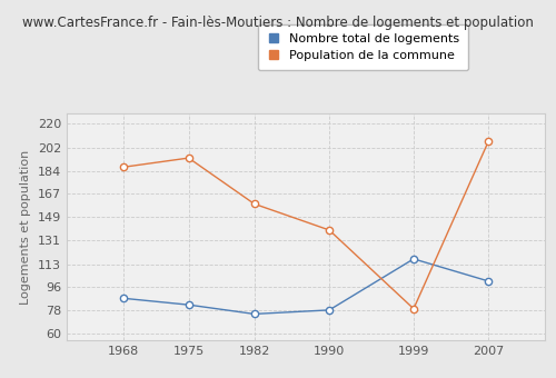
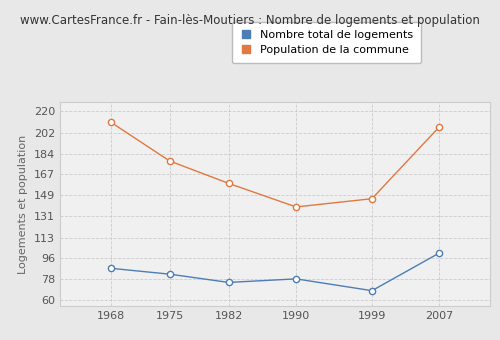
Population de la commune/1968: 187 -> 211
Population de la commune/1975: 194 -> 178
Nombre total de logements/1999: 117 -> 68
Population de la commune/1999: 79 -> 146
